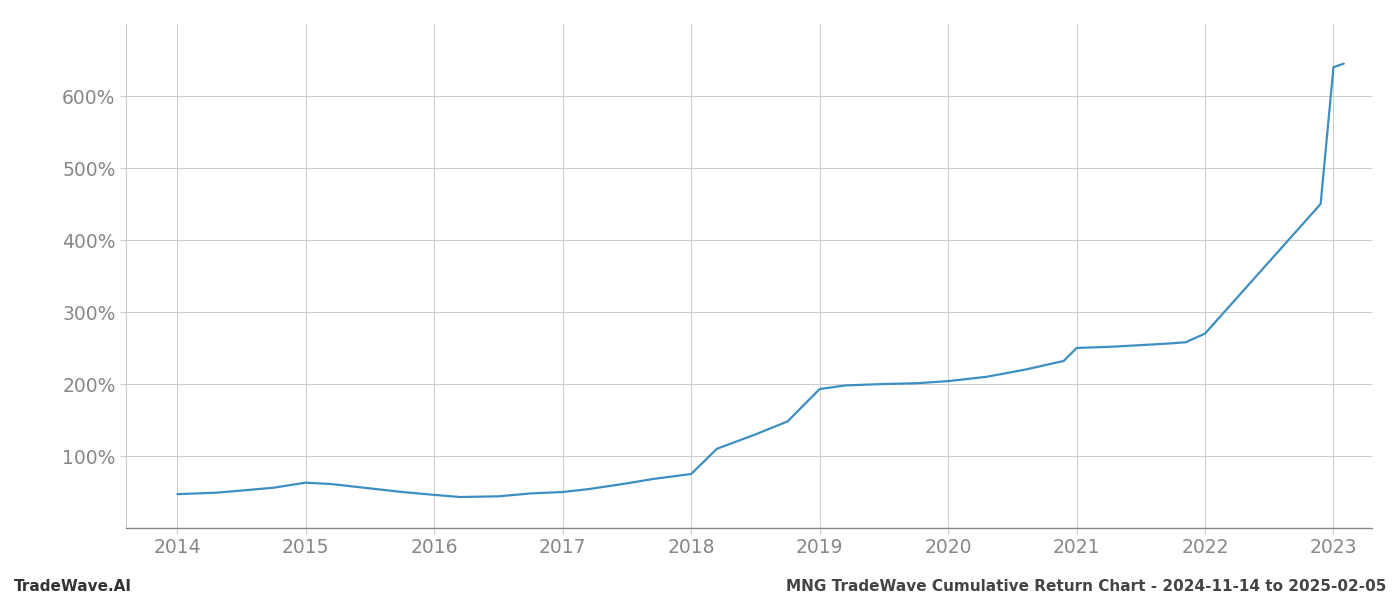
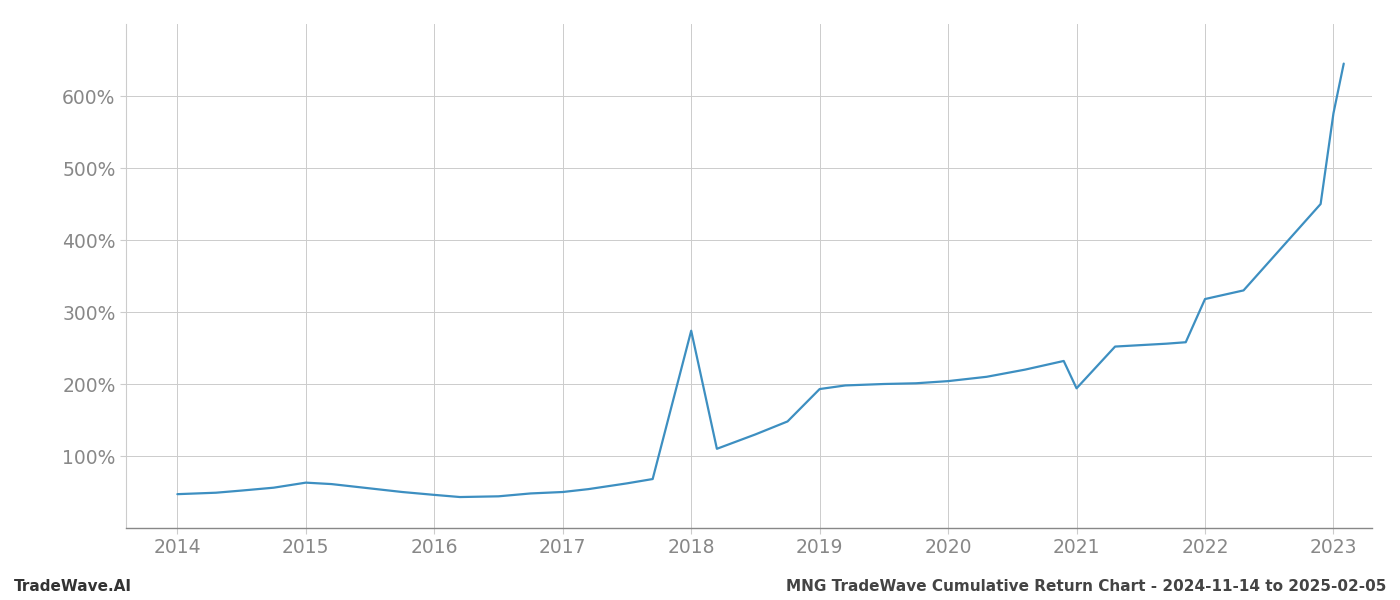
2018: 75% -> 274%
2021: 250% -> 194%
2022: 270% -> 318%
2023: 640% -> 576%
